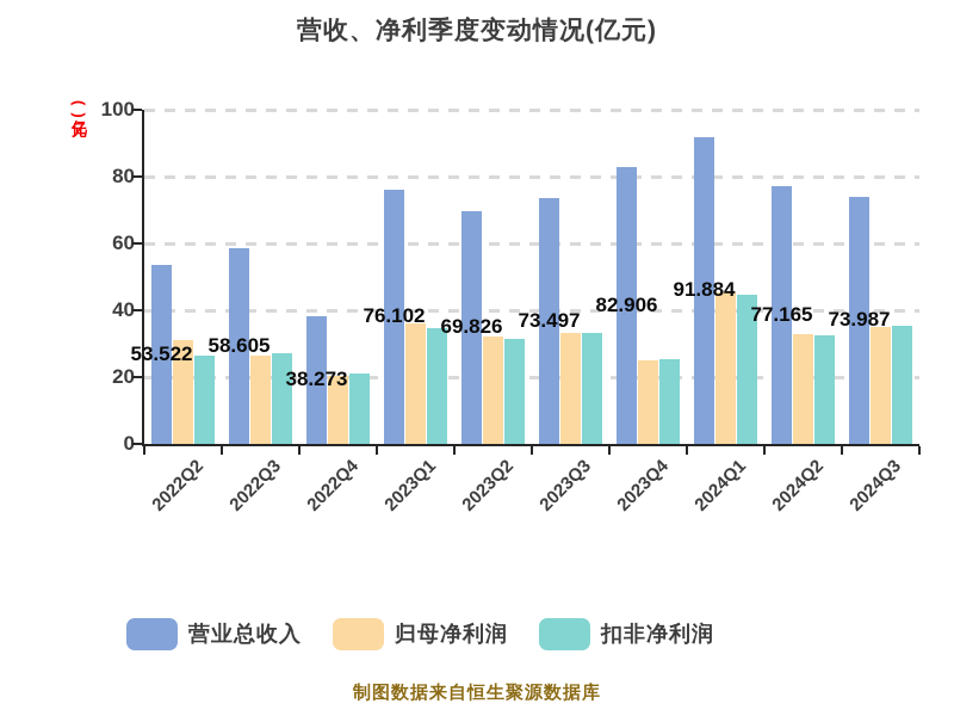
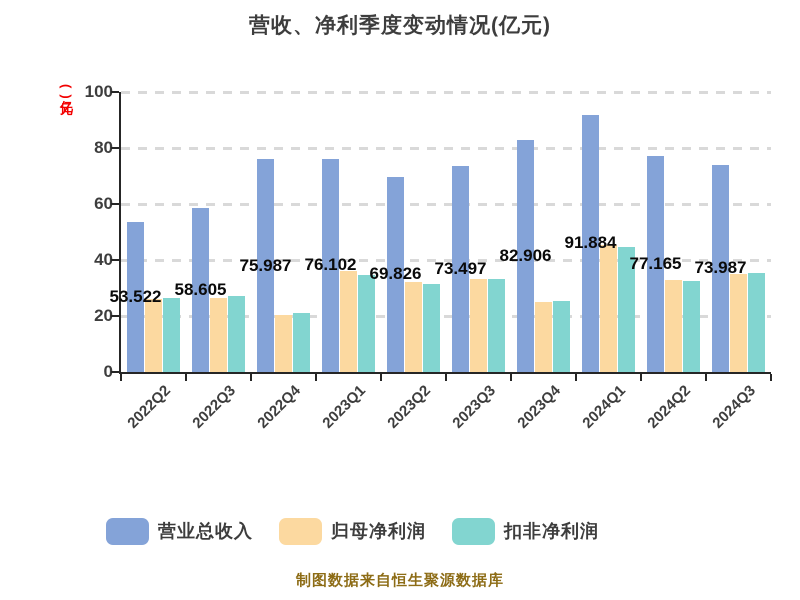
归母净利润/2022Q2: 31 -> 26
营业总收入/2022Q4: 38.273 -> 75.987
